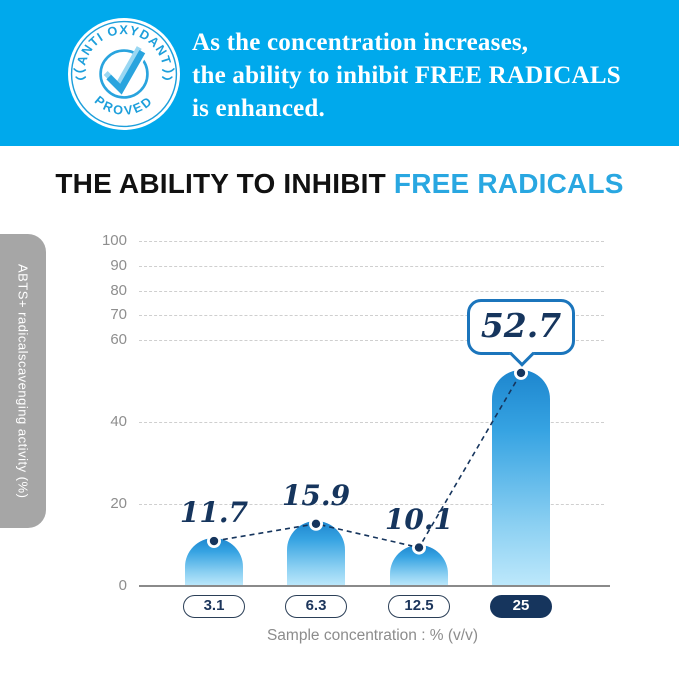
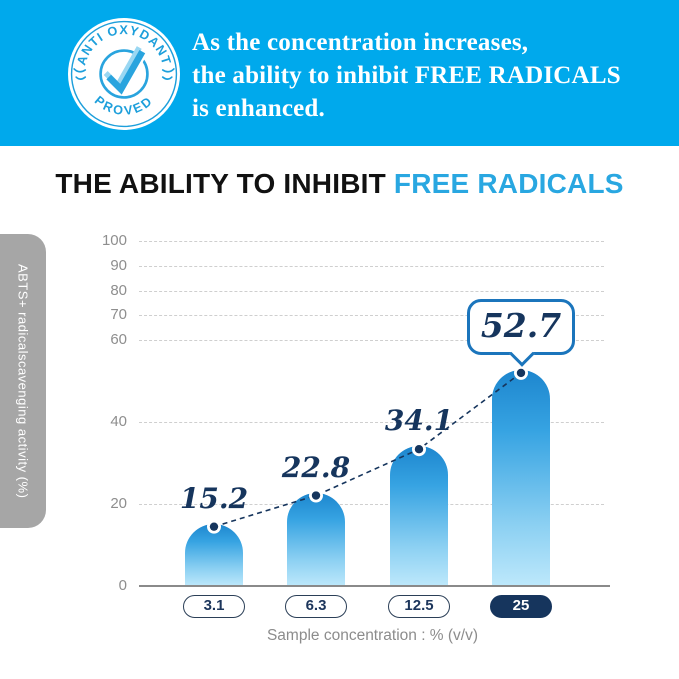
3.1: 11.7 -> 15.2
6.3: 15.9 -> 22.8
12.5: 10.1 -> 34.1
